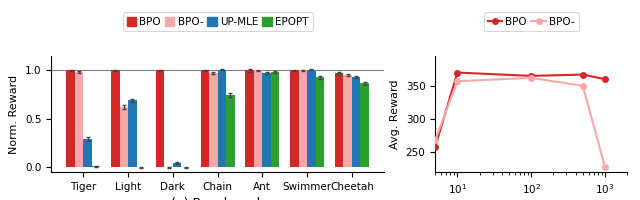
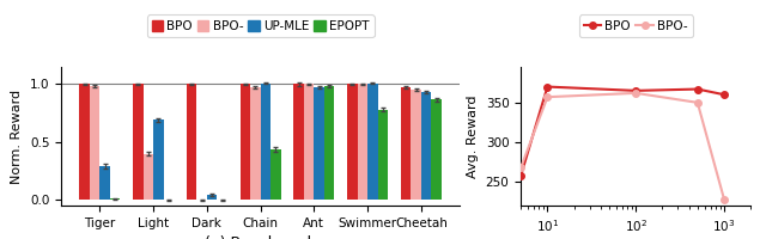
BPO-/Light: 0.62 -> 0.40
EPOPT/Chain: 0.75 -> 0.44
EPOPT/Swimmer: 0.93 -> 0.78
